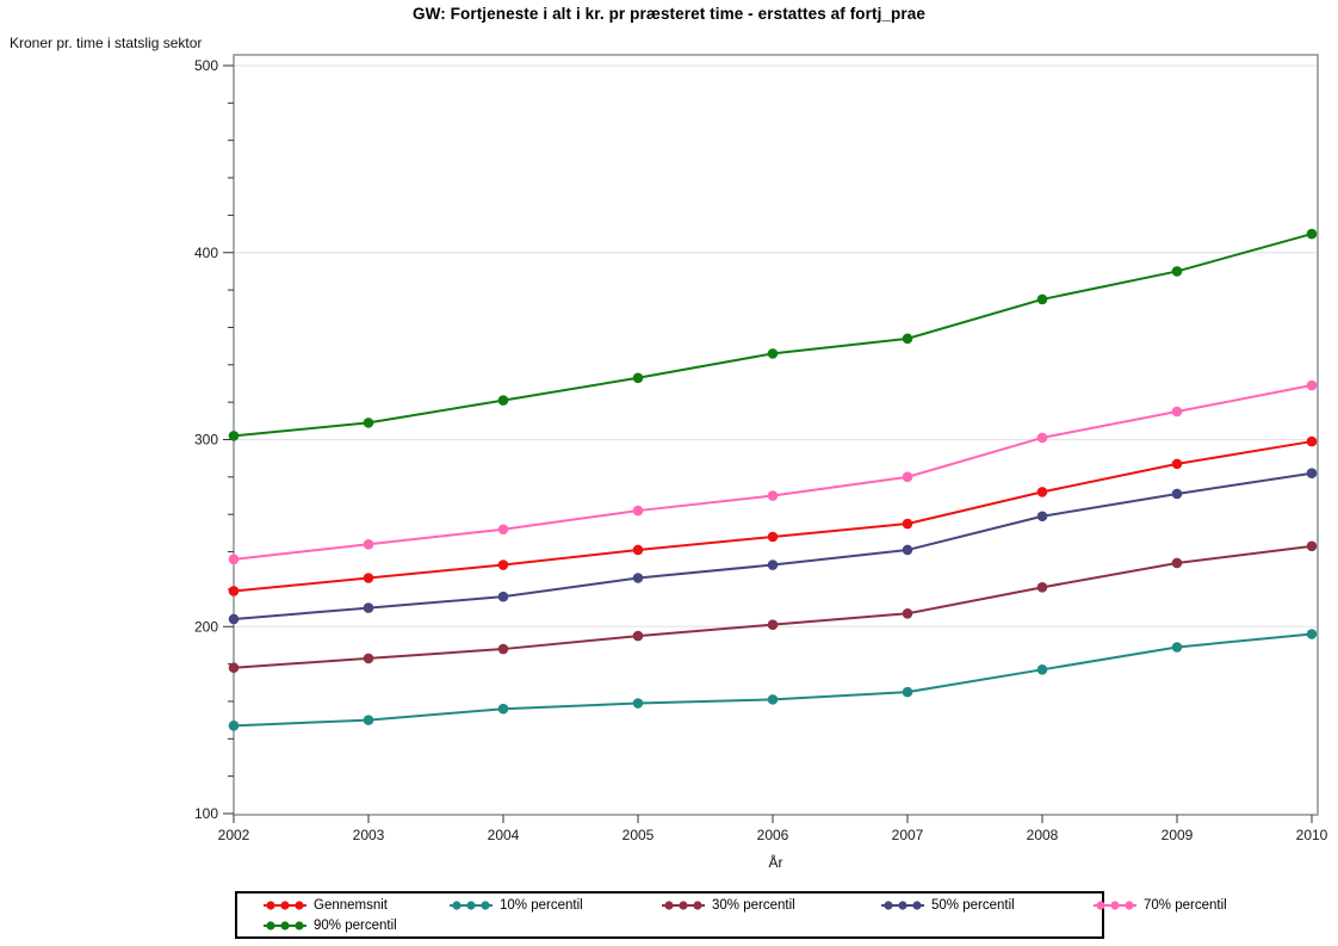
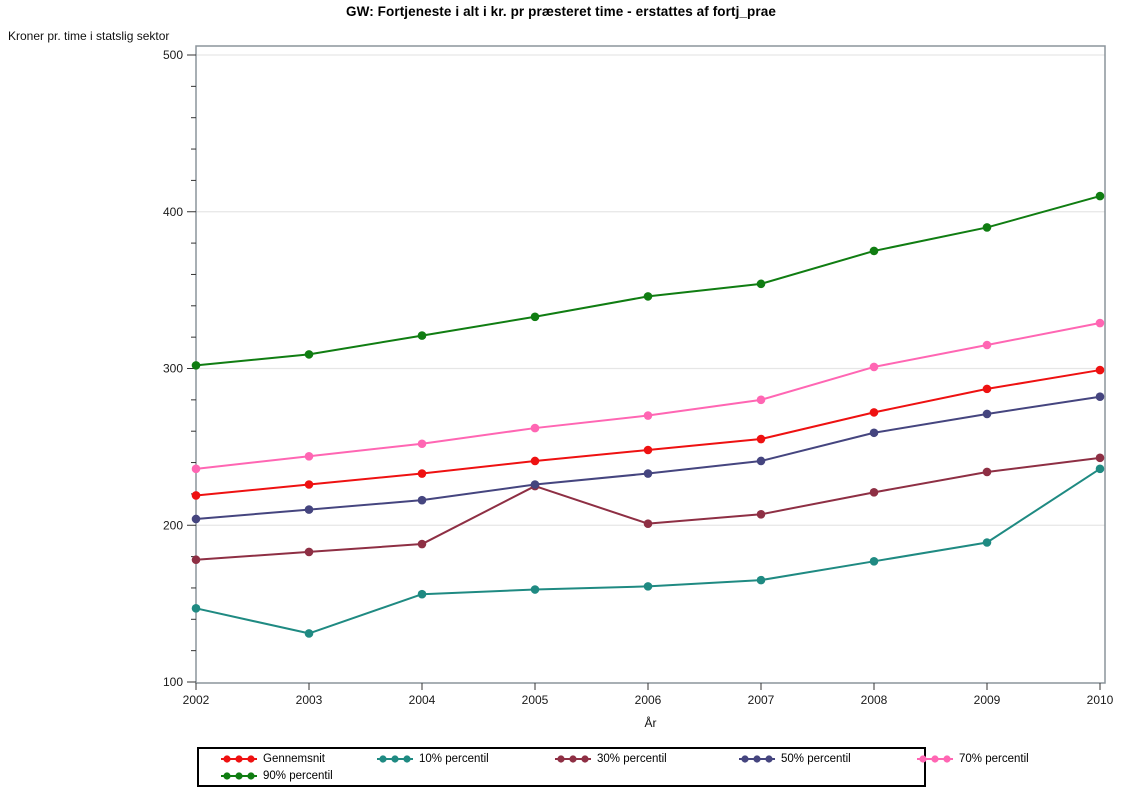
10% percentil/2003: 150 -> 131
30% percentil/2005: 195 -> 225
10% percentil/2010: 196 -> 236
